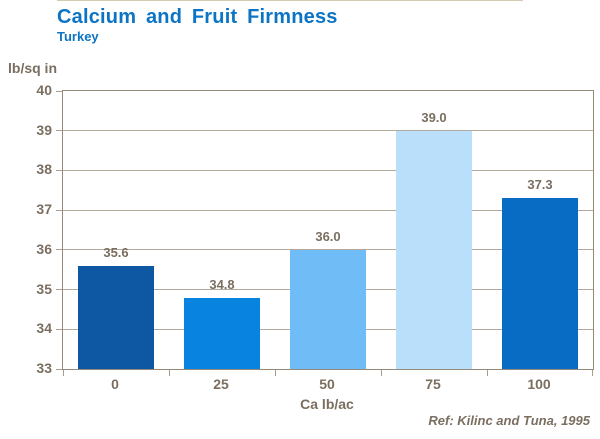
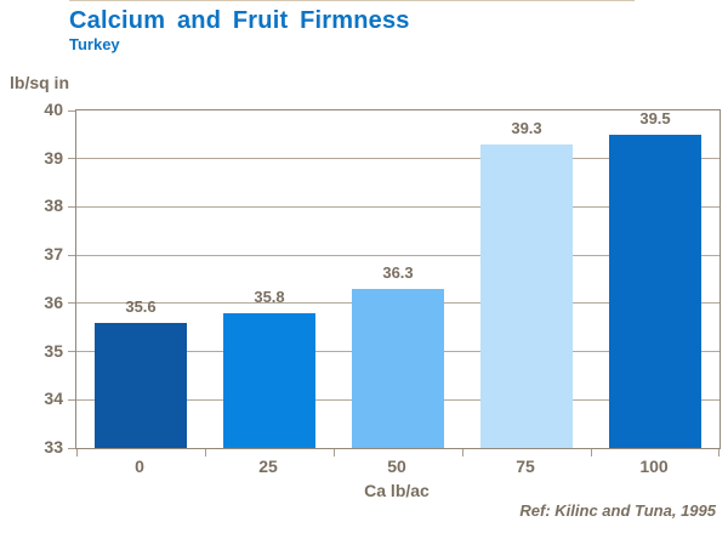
25: 34.8 -> 35.8
50: 36.0 -> 36.3
75: 39.0 -> 39.3
100: 37.3 -> 39.5
